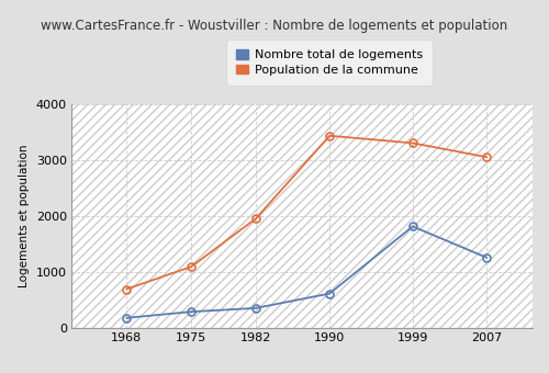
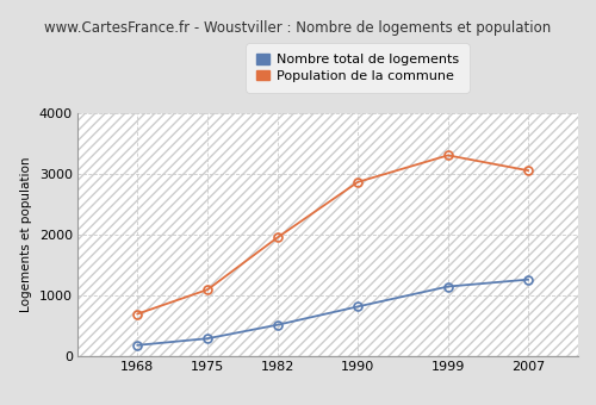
Nombre total de logements/1982: 360 -> 520
Nombre total de logements/1990: 620 -> 820
Population de la commune/1990: 3440 -> 2870
Nombre total de logements/1999: 1820 -> 1150
